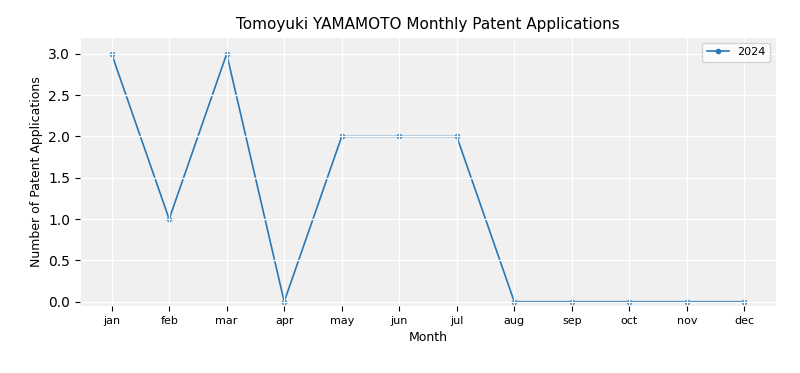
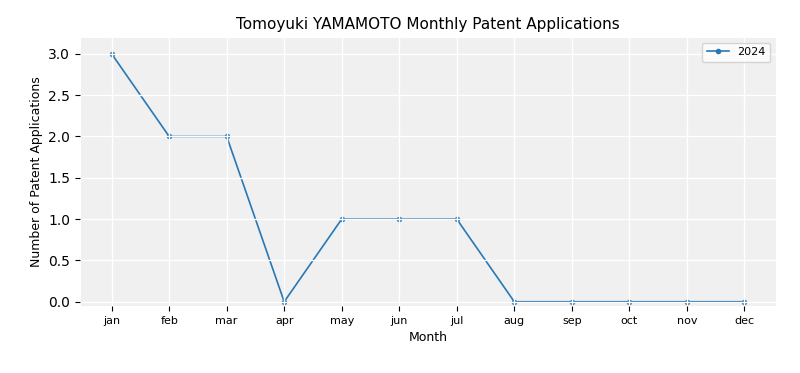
feb: 1 -> 2
mar: 3 -> 2
may: 2 -> 1
jun: 2 -> 1
jul: 2 -> 1
